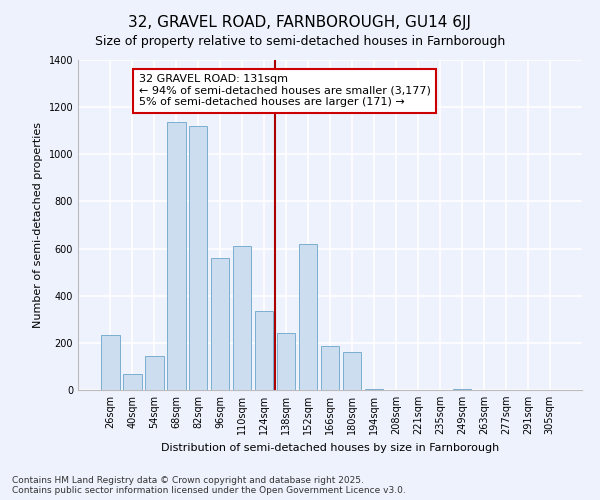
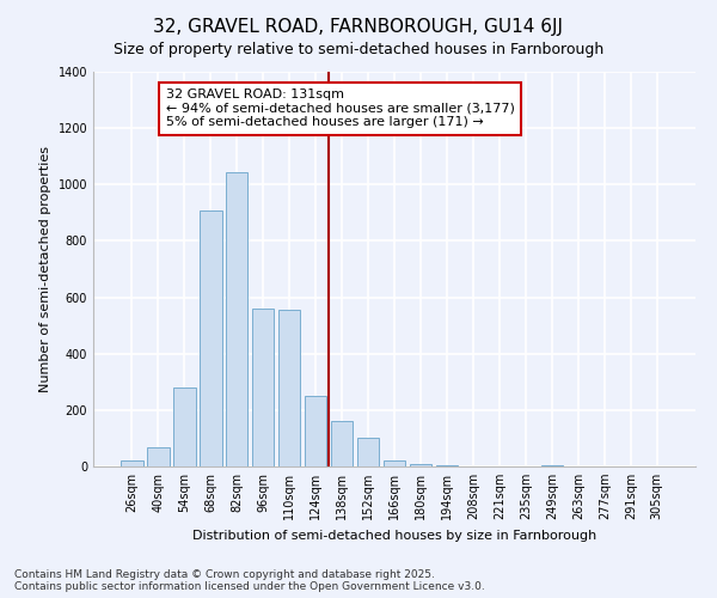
26sqm: 235 -> 20
54sqm: 145 -> 280
68sqm: 1135 -> 910
82sqm: 1120 -> 1045
110sqm: 610 -> 555
124sqm: 335 -> 250
138sqm: 240 -> 160
152sqm: 620 -> 100
166sqm: 185 -> 20
180sqm: 160 -> 10
